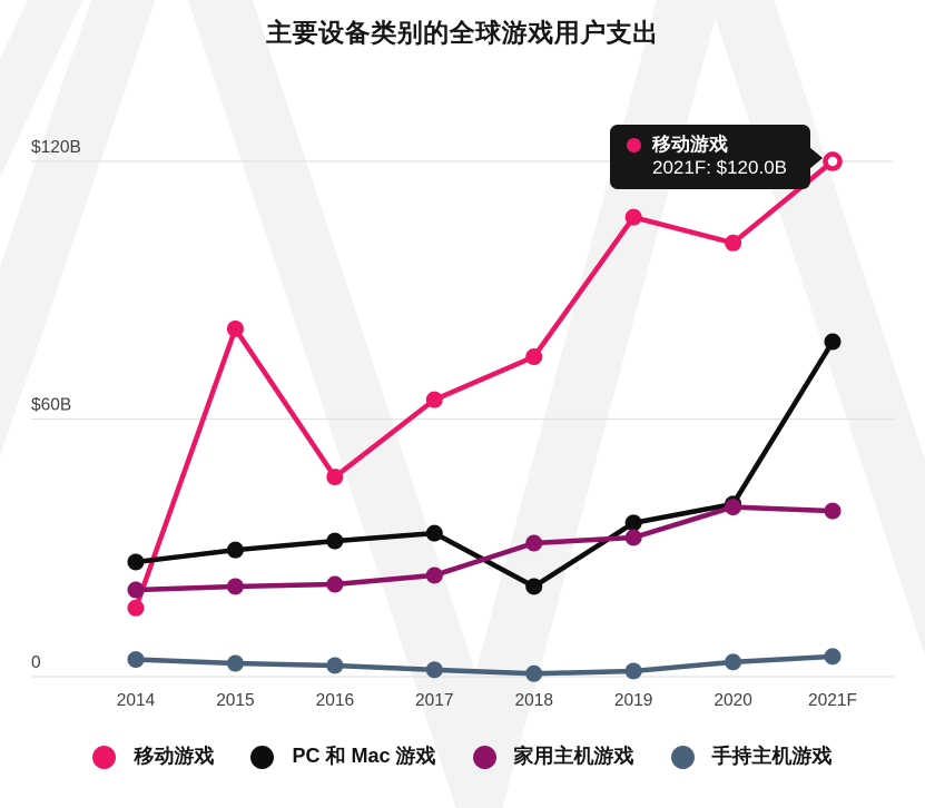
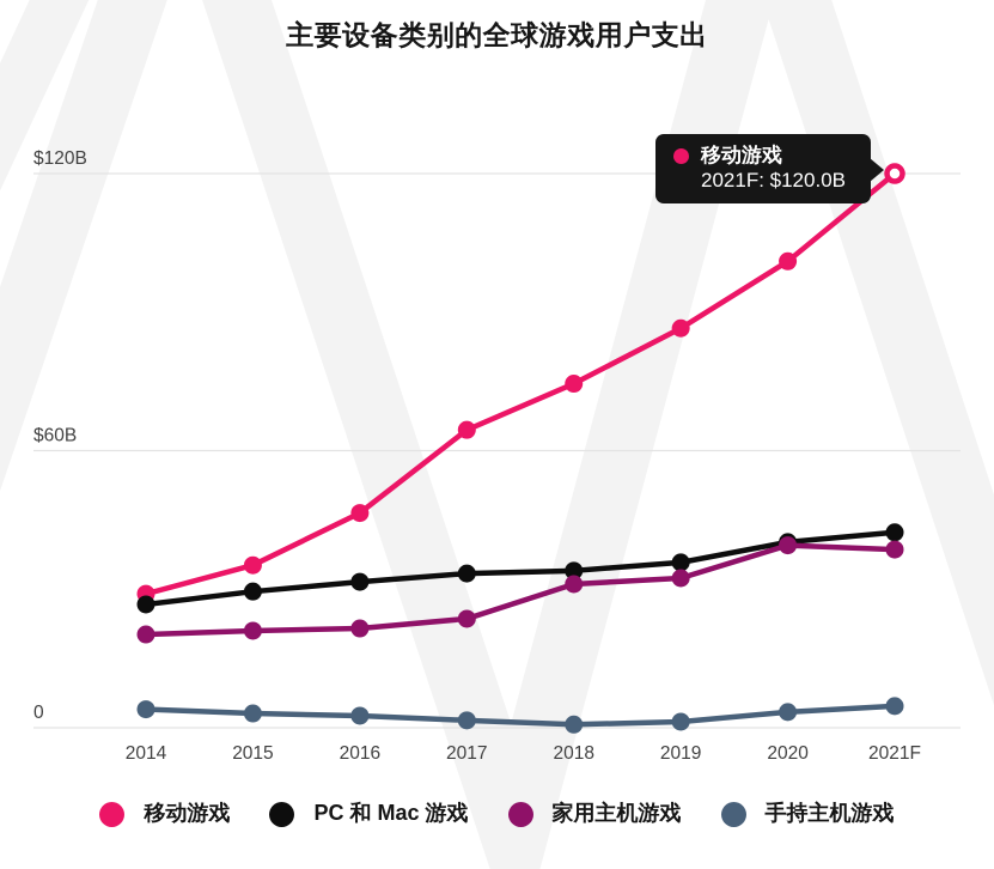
移动游戏/2014: $16B -> $29B
移动游戏/2015: $81B -> $35B
PC 和 Mac 游戏/2018: $21B -> $34B
移动游戏/2019: $107B -> $86B
PC 和 Mac 游戏/2021F: $78B -> $42B
